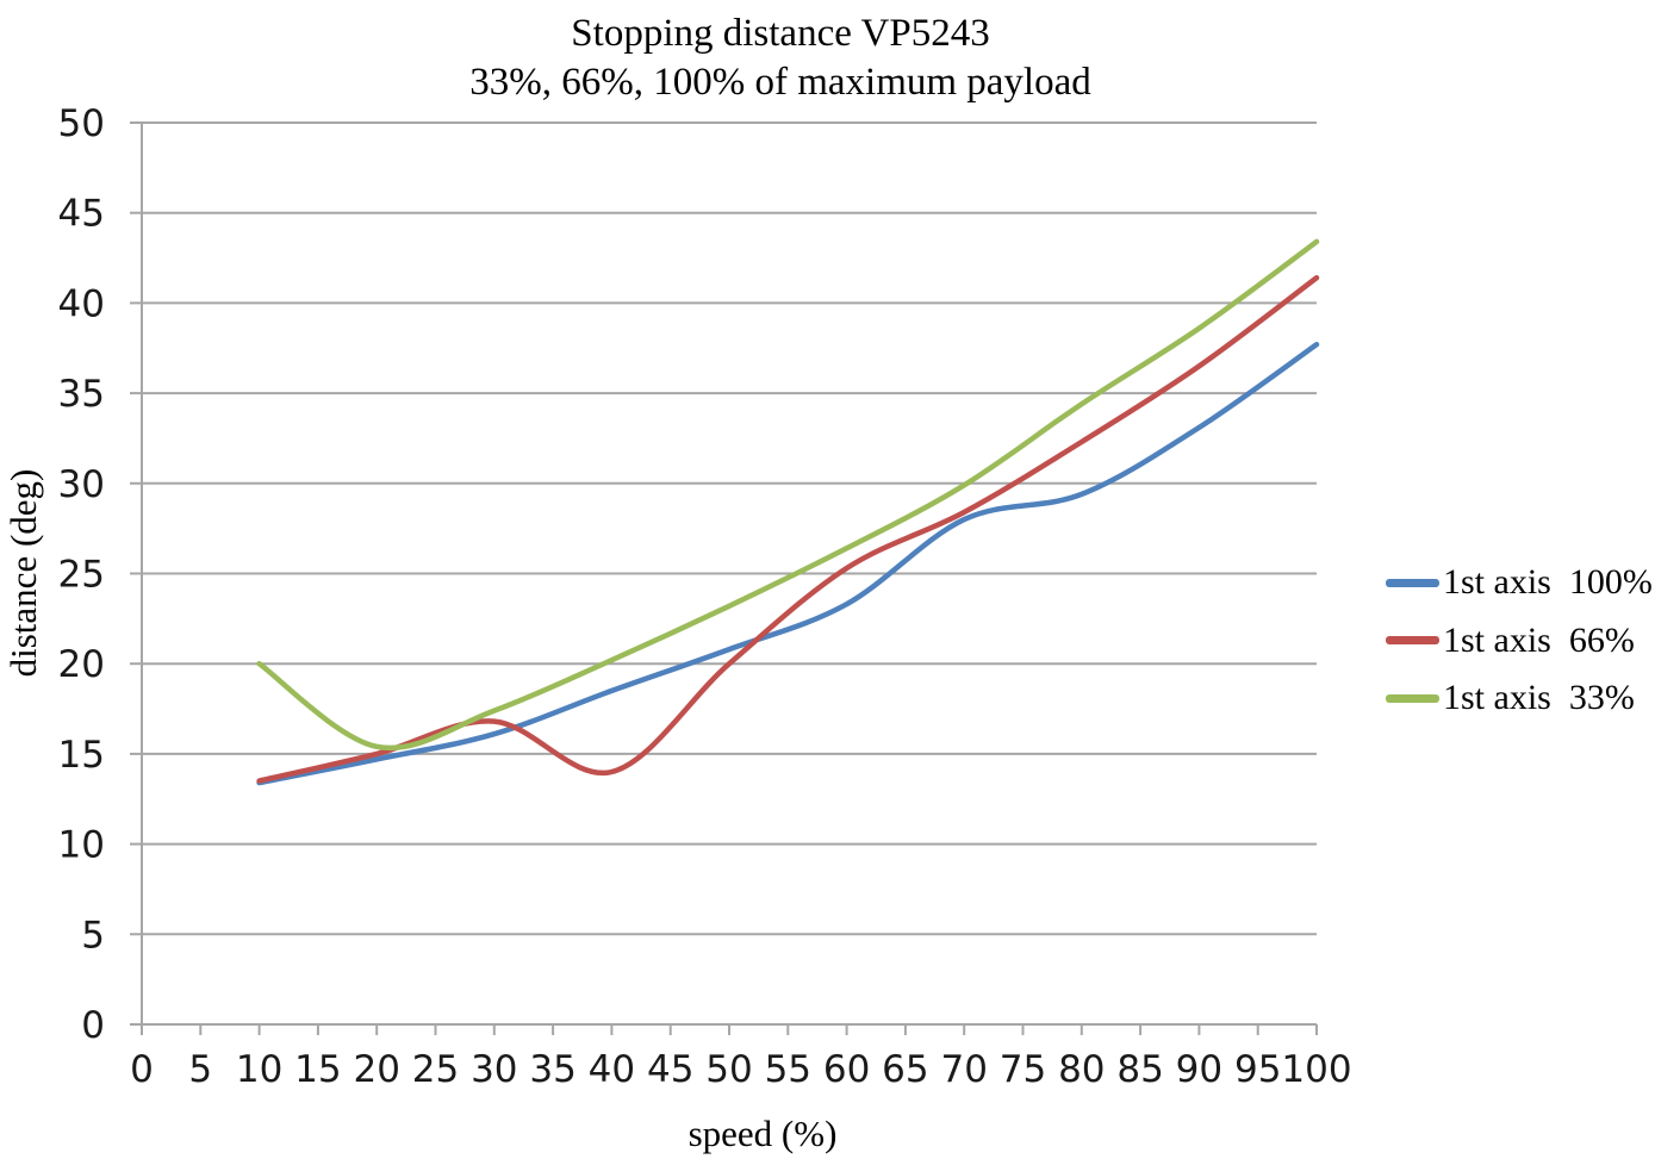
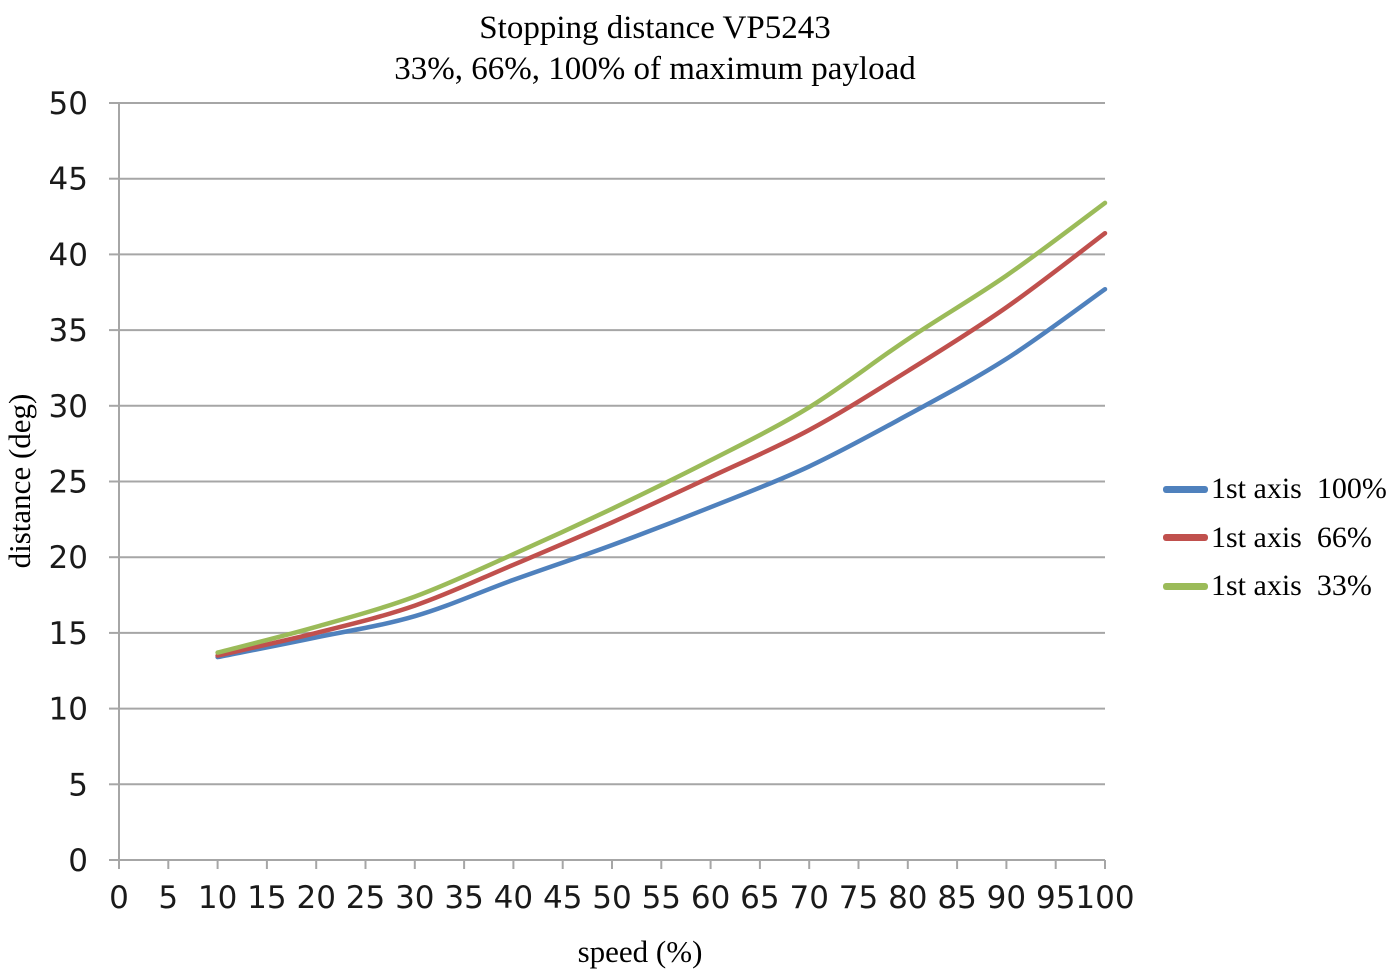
1st axis 33%/10: 20 -> 14
1st axis 66%/40: 14 -> 20
1st axis 66%/50: 20 -> 22
1st axis 100%/70: 28 -> 26
